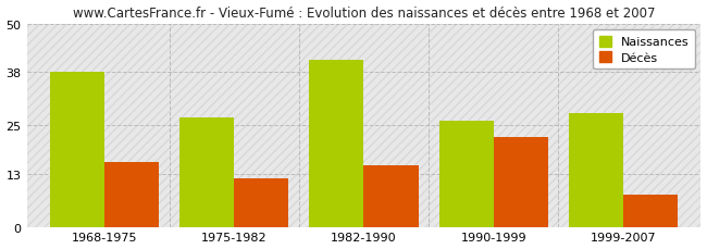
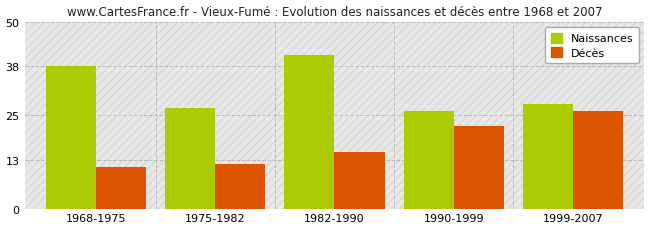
Décès/1968-1975: 16 -> 11
Décès/1999-2007: 8 -> 26
